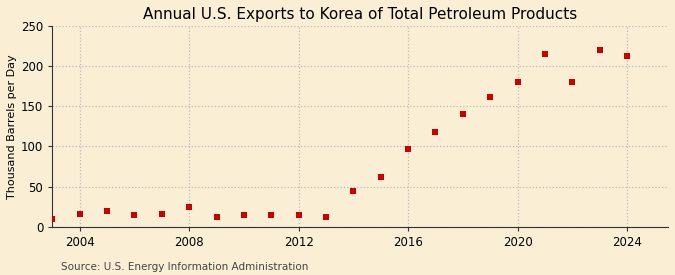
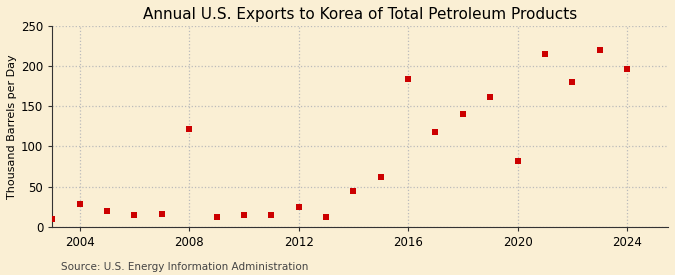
2004: 16 -> 28
2008: 25 -> 122
2012: 15 -> 24
2016: 97 -> 184
2020: 180 -> 82
2024: 212 -> 196
